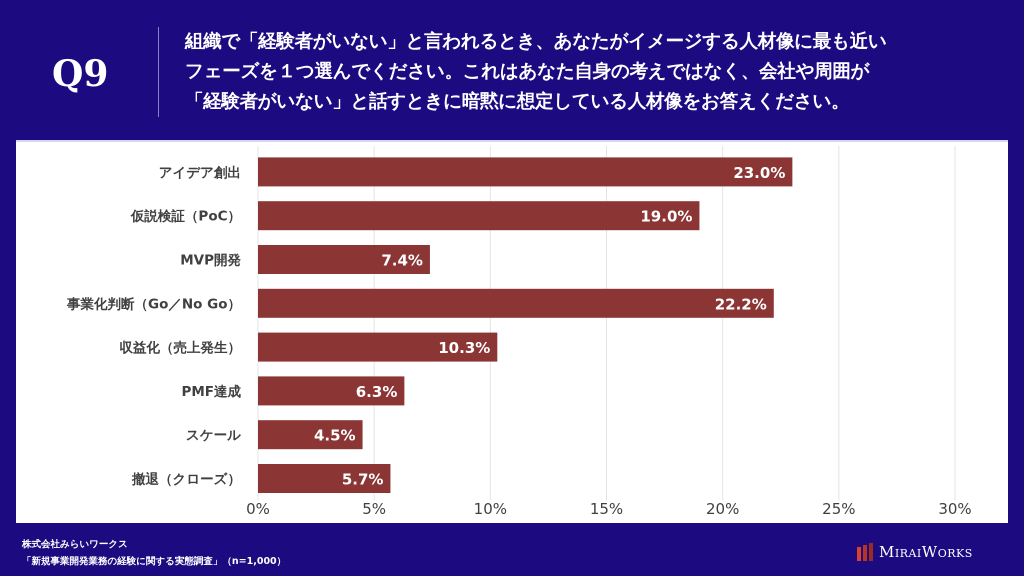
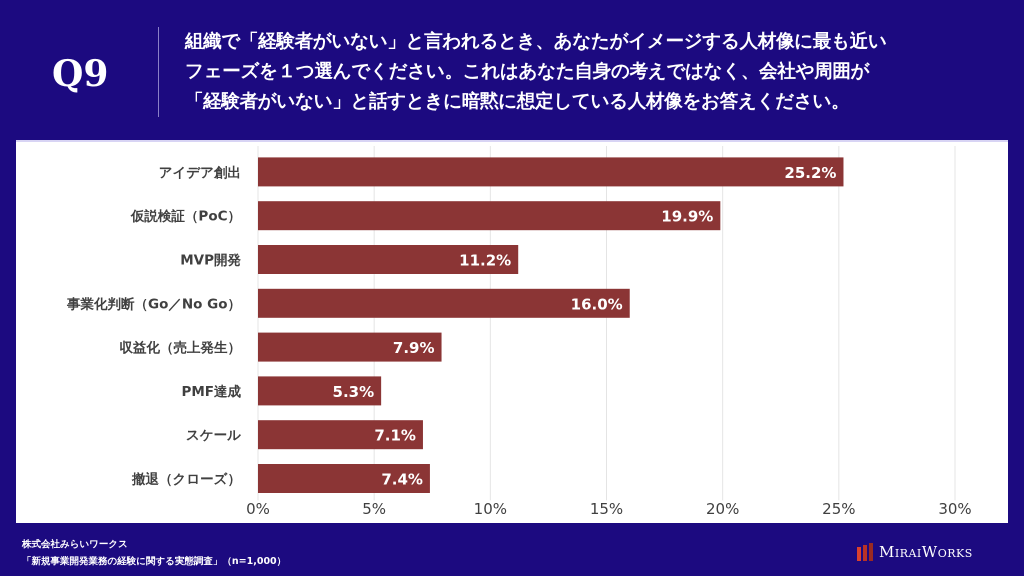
アイデア創出: 23.0% -> 25.2%
仮説検証（PoC）: 19.0% -> 19.9%
MVP開発: 7.4% -> 11.2%
事業化判断（Go／No Go）: 22.2% -> 16.0%
収益化（売上発生）: 10.3% -> 7.9%
PMF達成: 6.3% -> 5.3%
スケール: 4.5% -> 7.1%
撤退（クローズ）: 5.7% -> 7.4%
